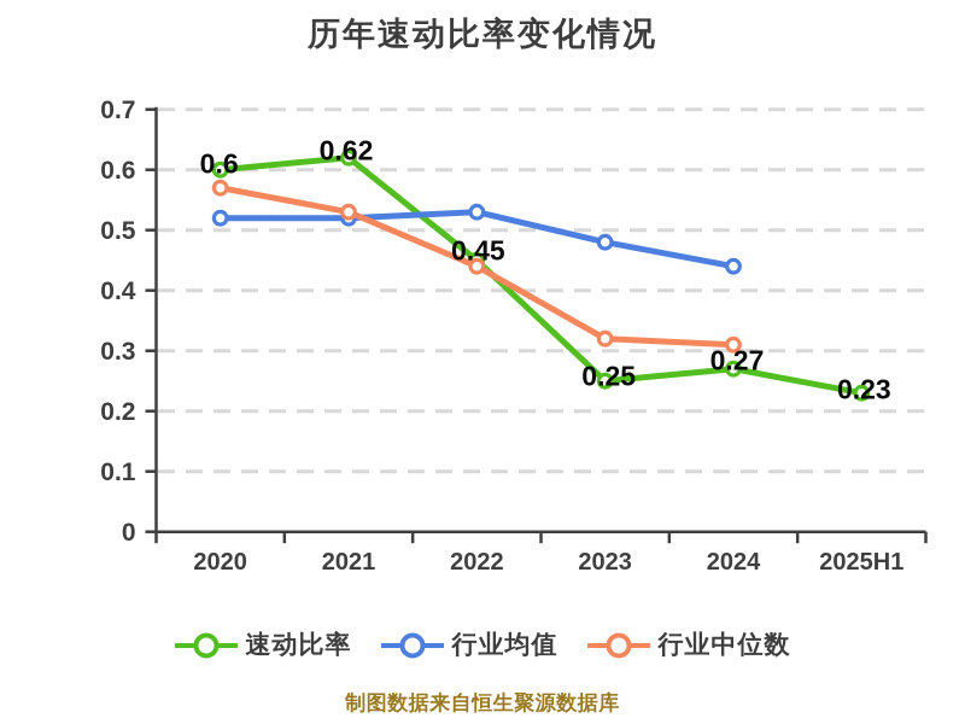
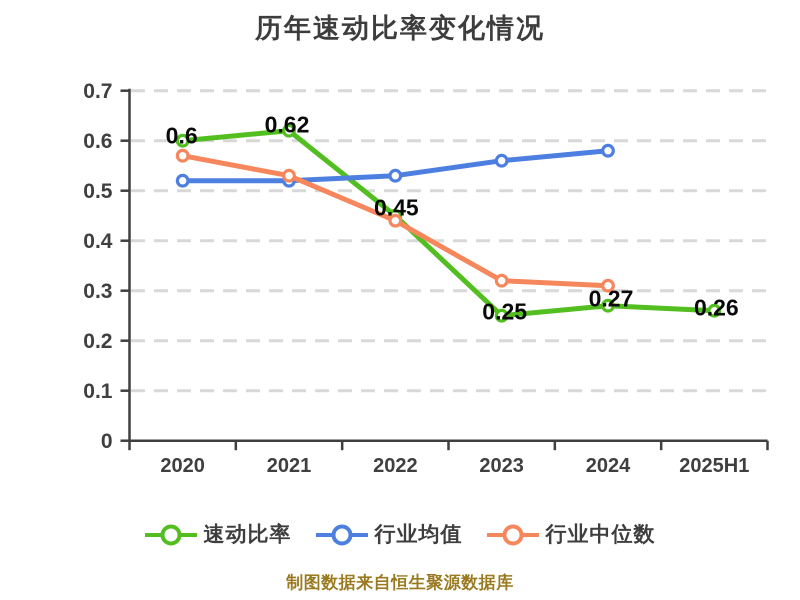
行业均值/2023: 0.48 -> 0.56
行业均值/2024: 0.44 -> 0.58
速动比率/2025H1: 0.23 -> 0.26
